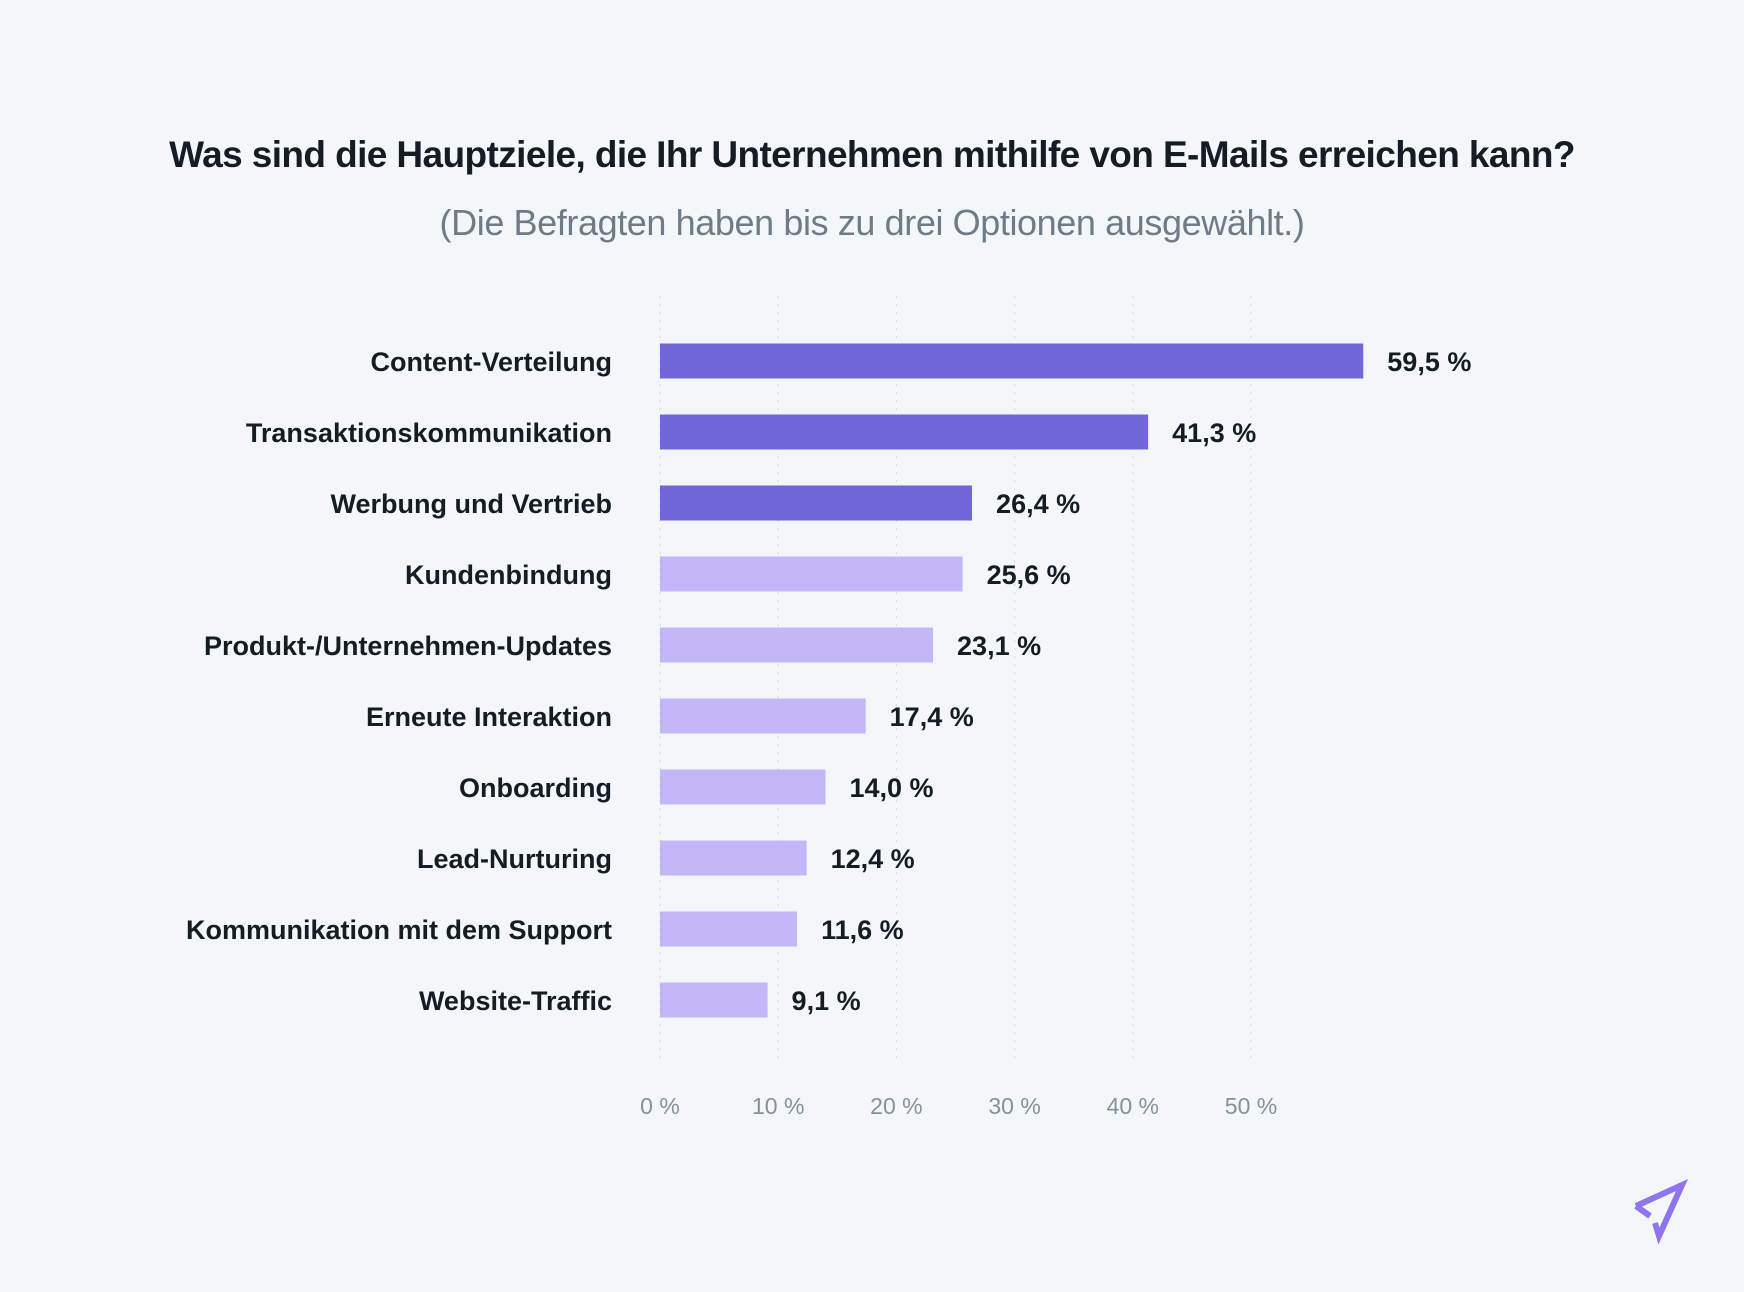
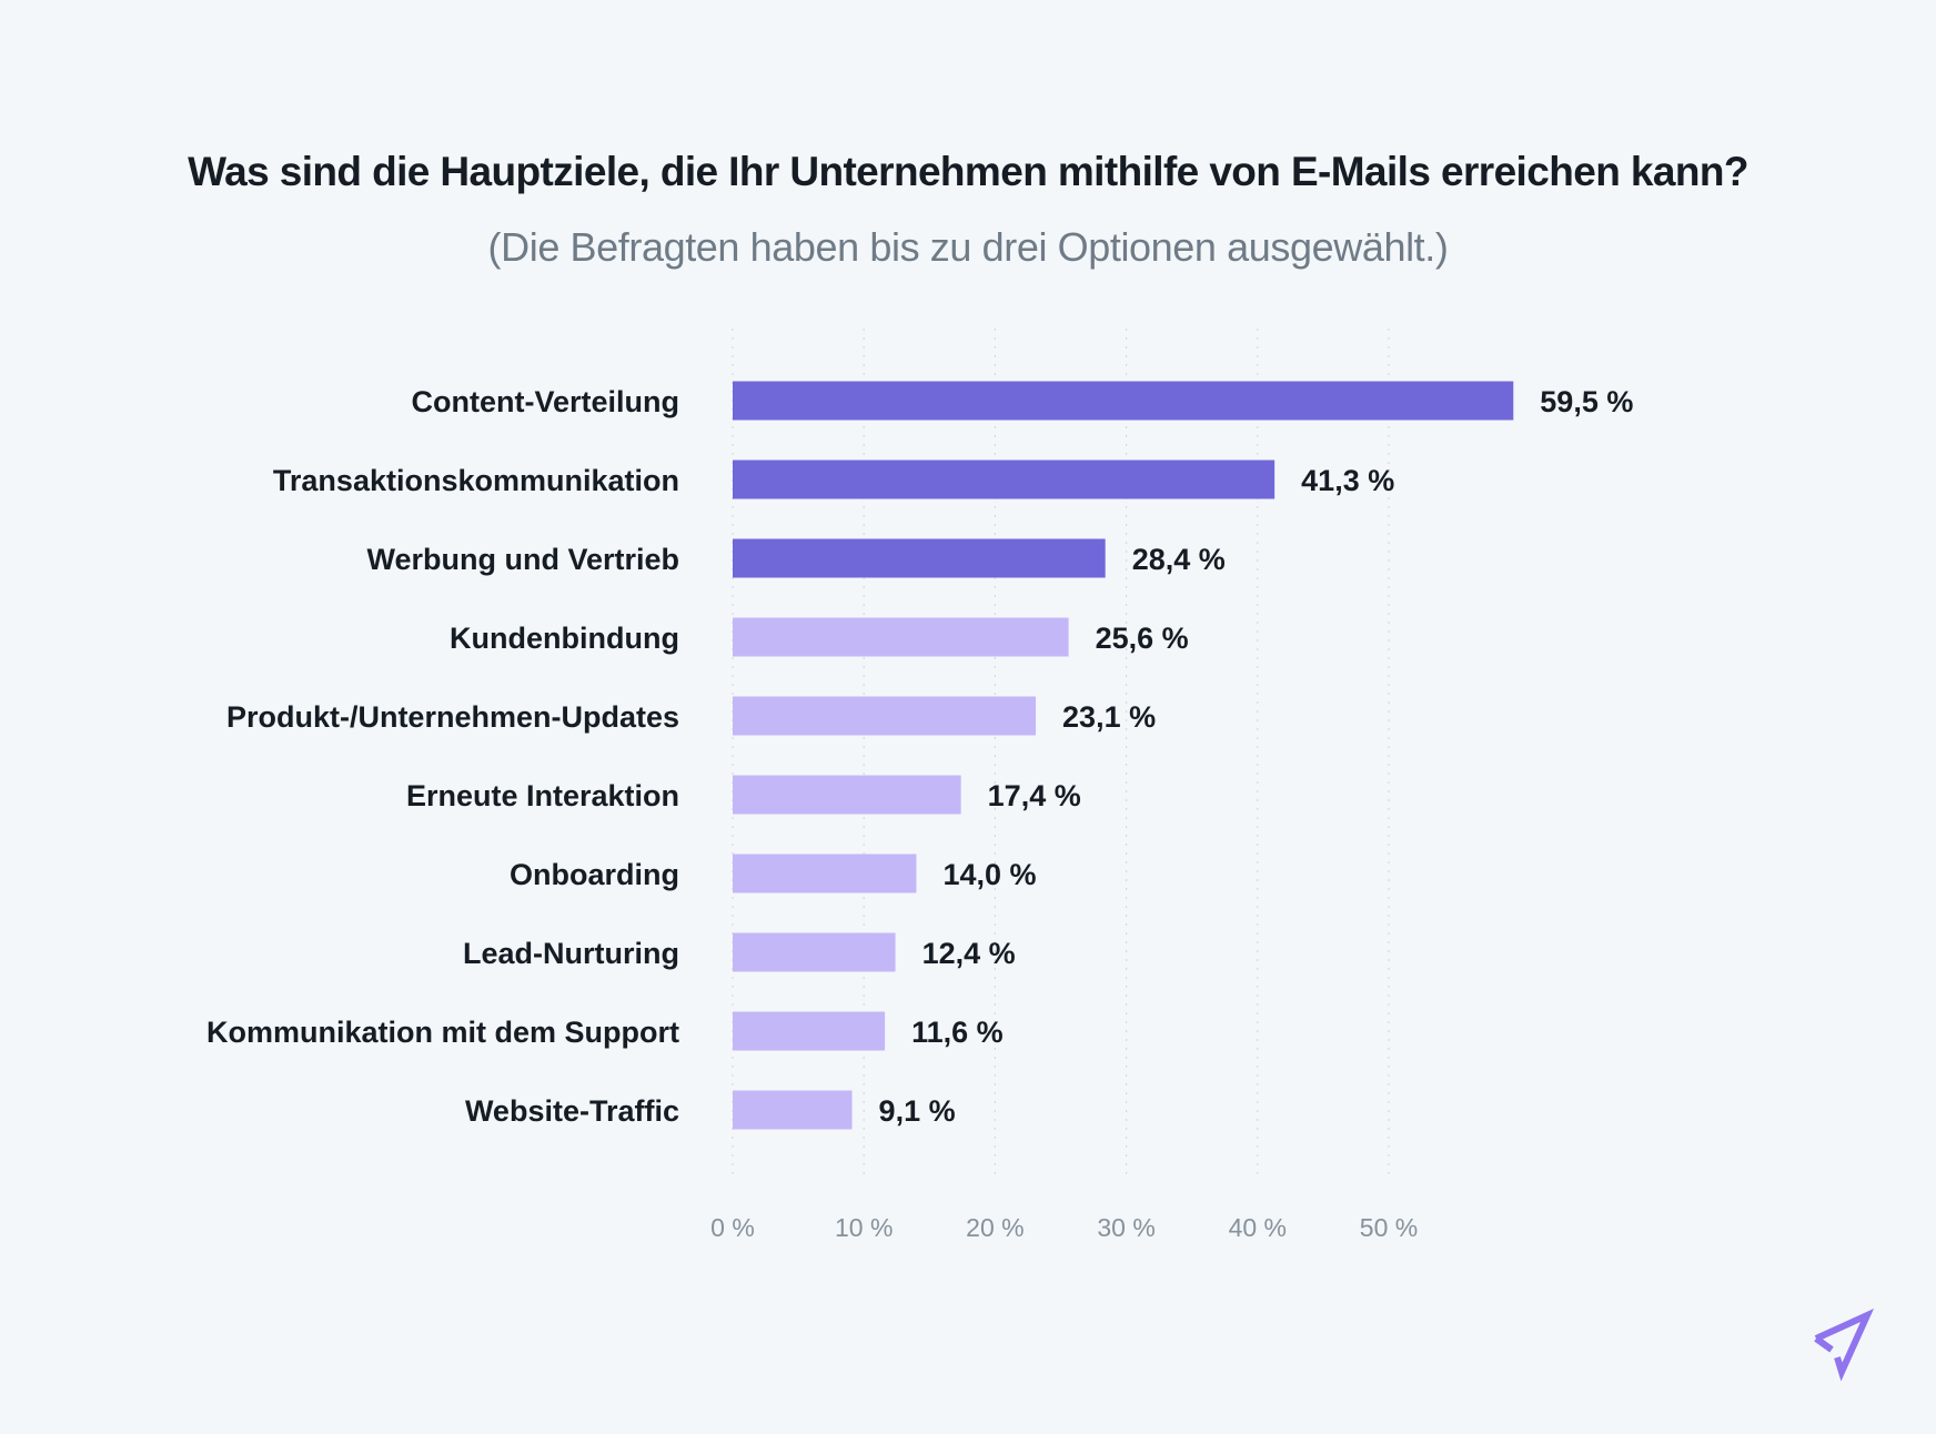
Werbung und Vertrieb: 26,4 -> 28,4
